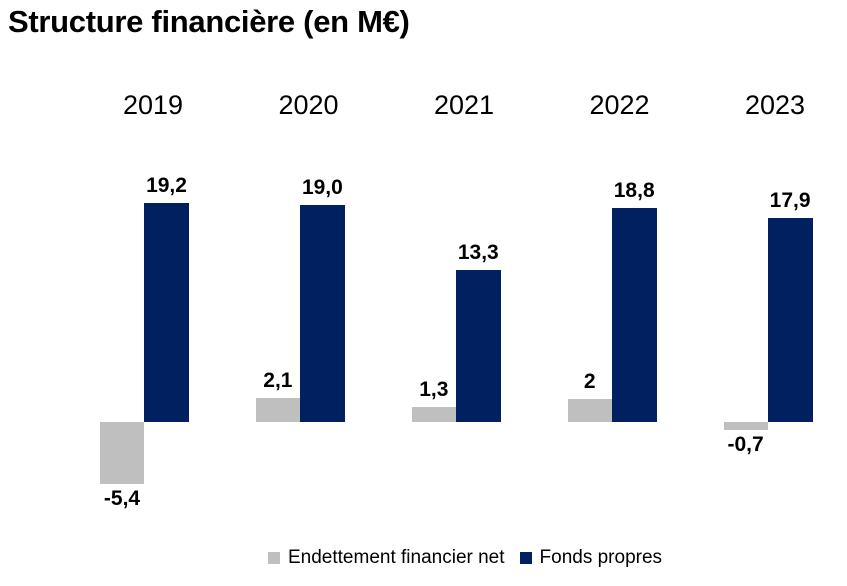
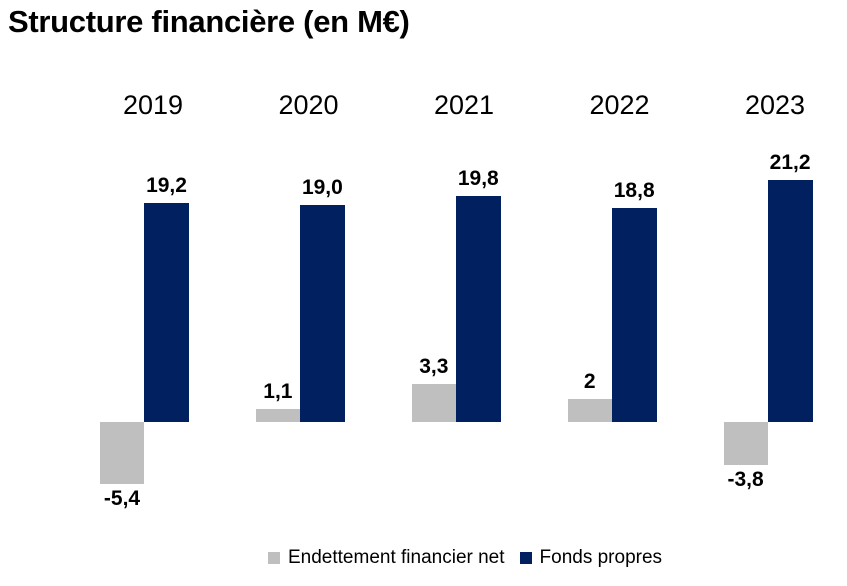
Endettement financier net/2020: 2,1 -> 1,1
Endettement financier net/2021: 1,3 -> 3,3
Fonds propres/2021: 13,3 -> 19,8
Endettement financier net/2023: -0,7 -> -3,8
Fonds propres/2023: 17,9 -> 21,2
